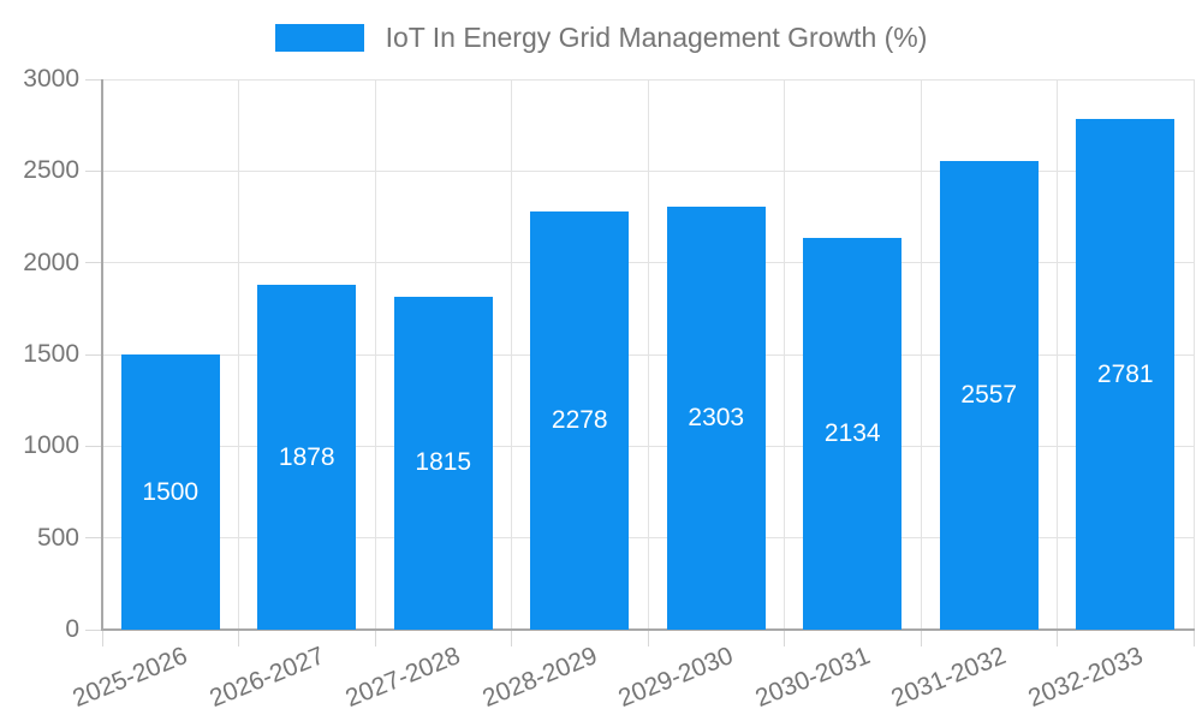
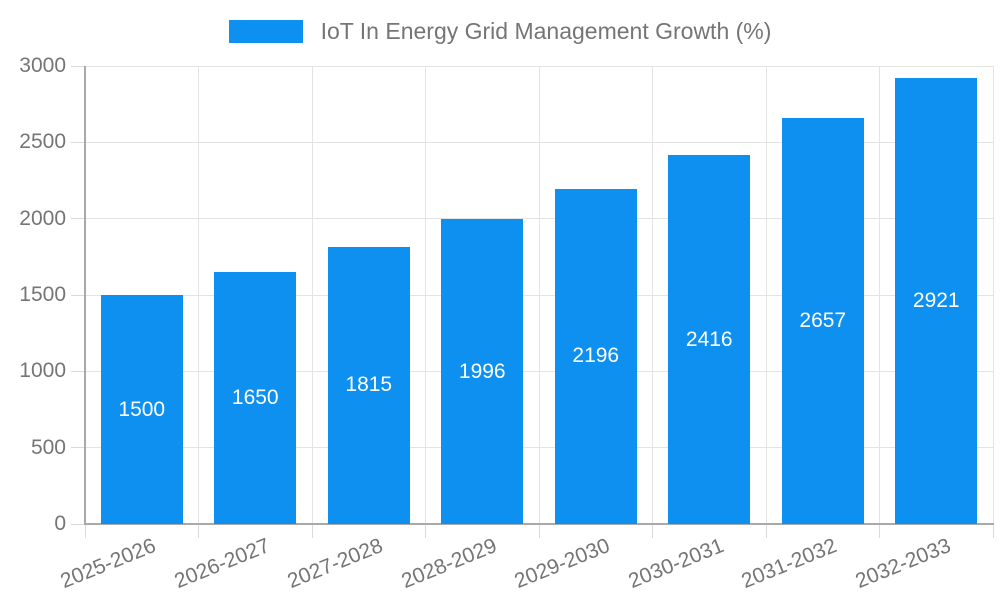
2026-2027: 1878 -> 1650
2028-2029: 2278 -> 1996
2029-2030: 2303 -> 2196
2030-2031: 2134 -> 2416
2031-2032: 2557 -> 2657
2032-2033: 2781 -> 2921
